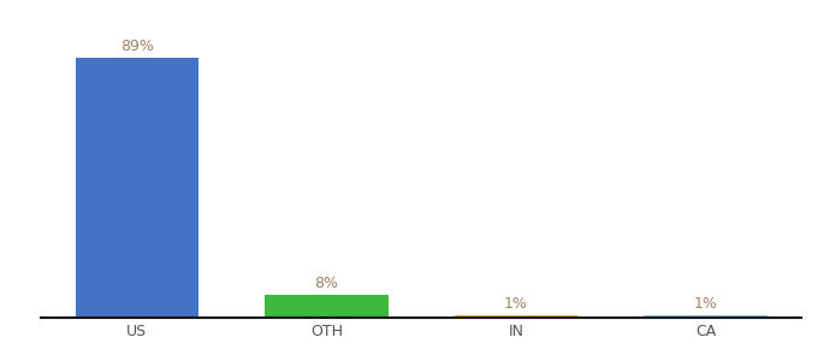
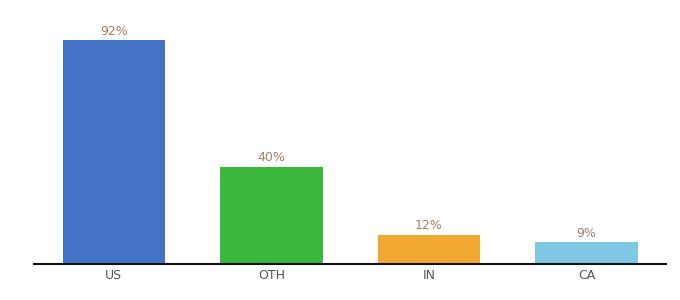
US: 89% -> 92%
OTH: 8% -> 40%
IN: 1% -> 12%
CA: 1% -> 9%
